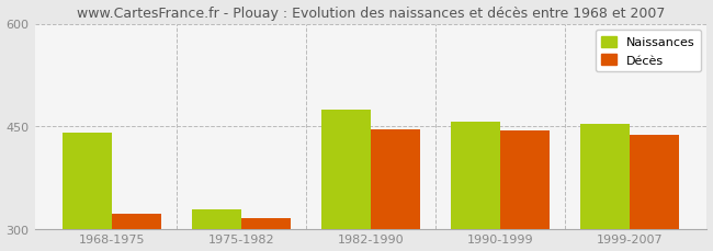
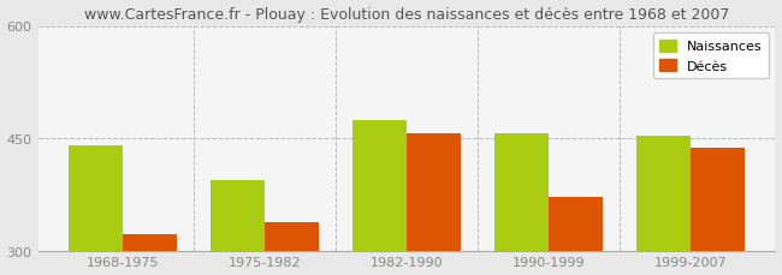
Naissances/1975-1982: 328 -> 394
Décès/1975-1982: 315 -> 338
Décès/1982-1990: 445 -> 456
Décès/1990-1999: 444 -> 372
